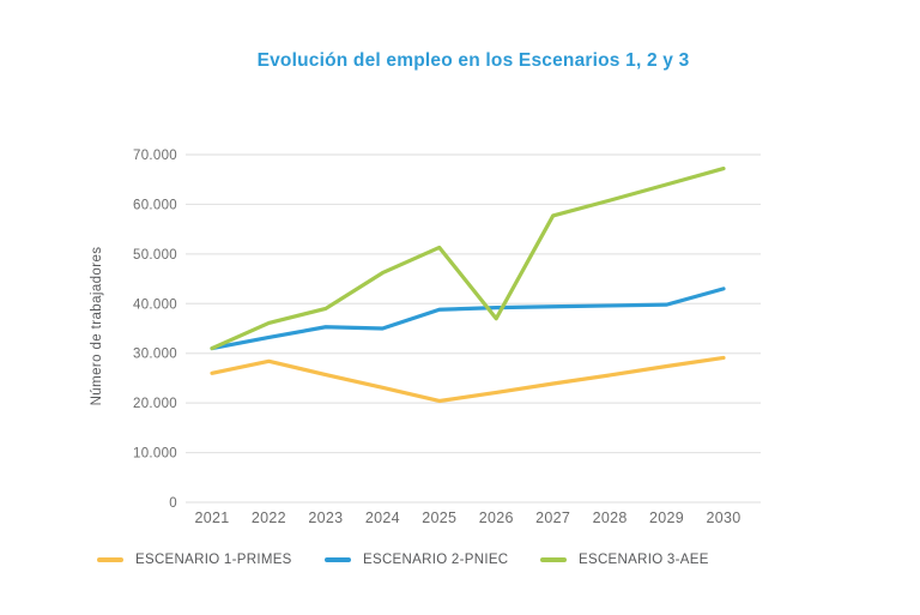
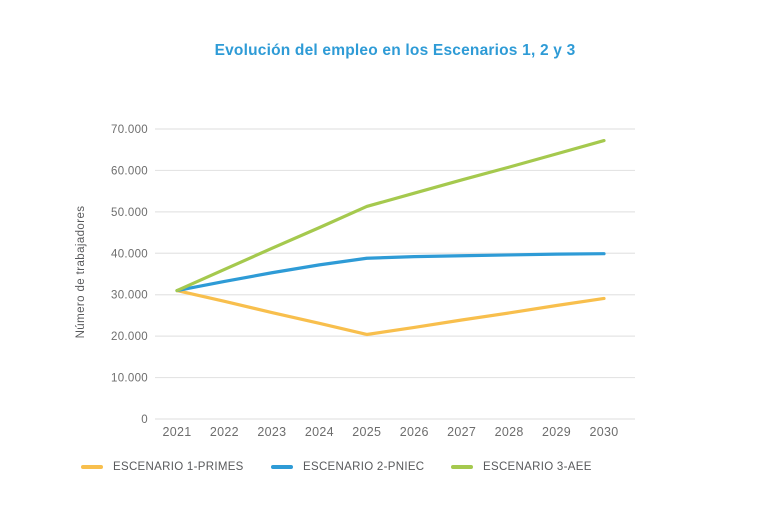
ESCENARIO 1-PRIMES/2021: 26000 -> 31000
ESCENARIO 3-AEE/2023: 39000 -> 41000
ESCENARIO 2-PNIEC/2024: 35000 -> 37000
ESCENARIO 3-AEE/2026: 37000 -> 54000
ESCENARIO 2-PNIEC/2030: 43000 -> 40000
